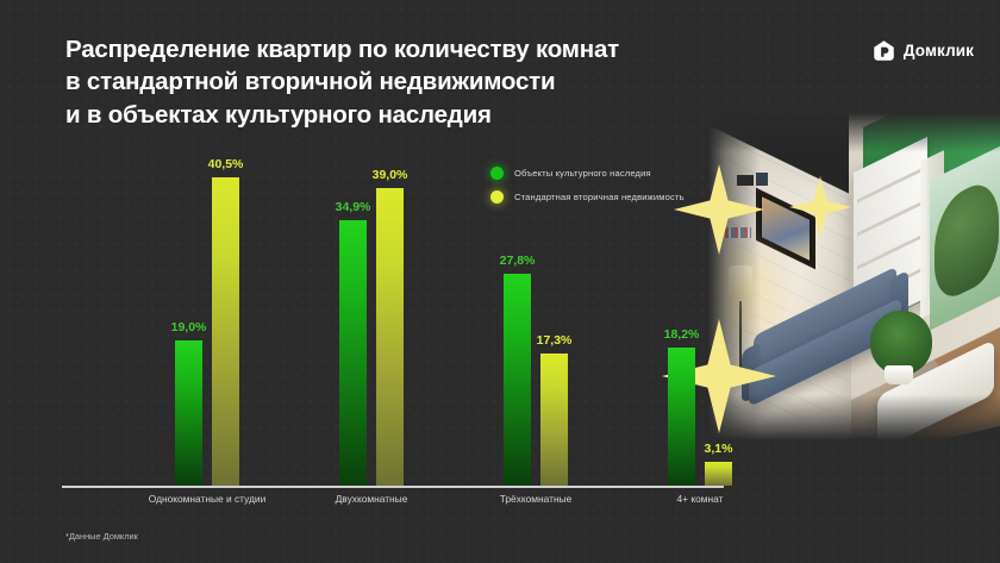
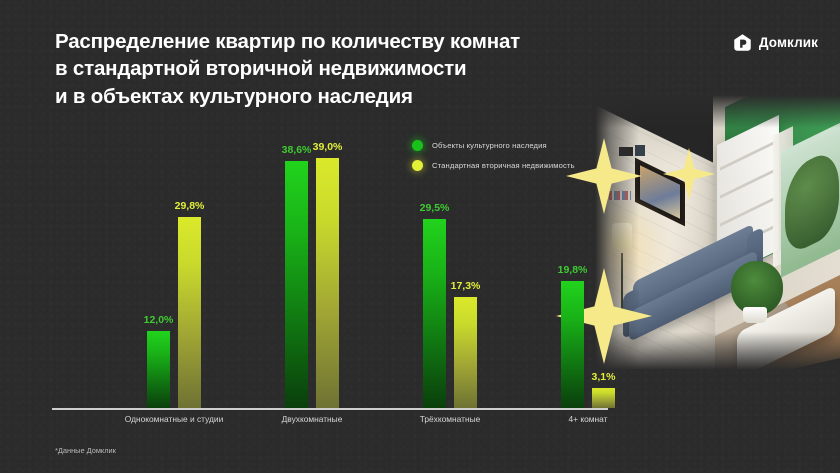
Объекты культурного наследия/Однокомнатные и студии: 19,0% -> 12,0%
Стандартная вторичная недвижимость/Однокомнатные и студии: 40,5% -> 29,8%
Объекты культурного наследия/Двухкомнатные: 34,9% -> 38,6%
Объекты культурного наследия/Трёхкомнатные: 27,8% -> 29,5%
Объекты культурного наследия/4+ комнат: 18,2% -> 19,8%
